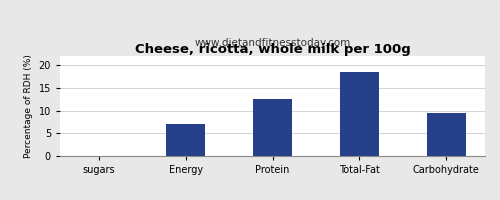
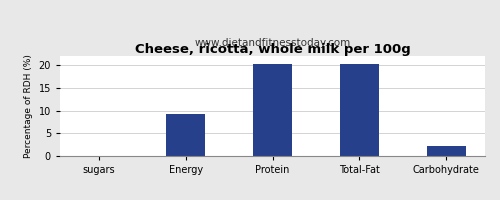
Energy: 7.0 -> 9.2
Protein: 12.5 -> 20.2
Total-Fat: 18.5 -> 20.3
Carbohydrate: 9.5 -> 2.2
